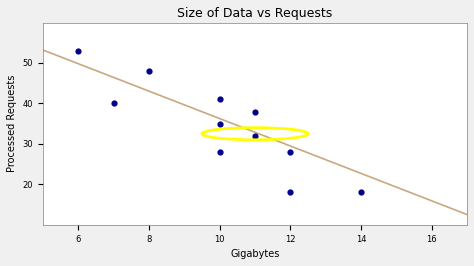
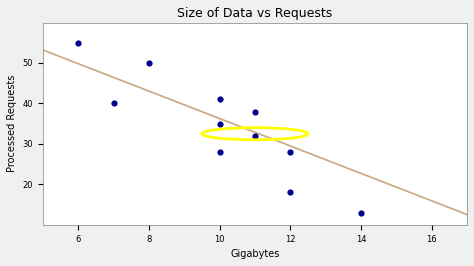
6: 53 -> 55
8: 48 -> 50
14: 18 -> 13
